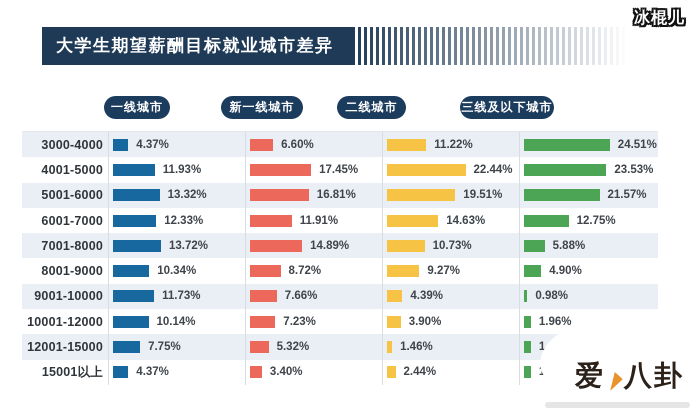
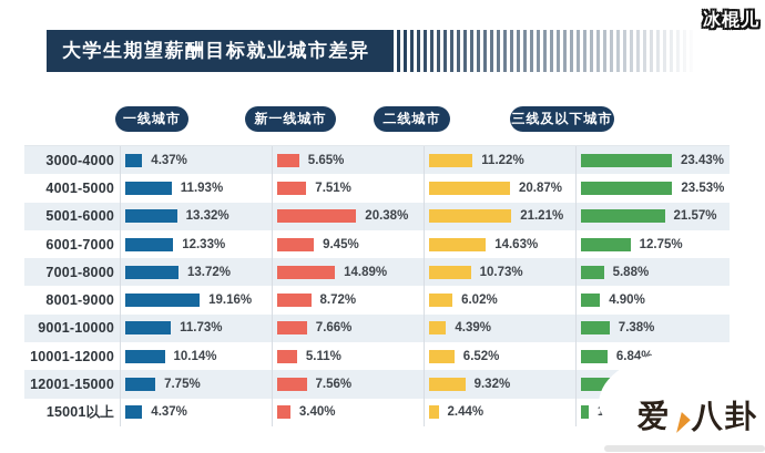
新一线城市/3000-4000: 6.60% -> 5.65%
三线及以下城市/3000-4000: 24.51% -> 23.43%
新一线城市/4001-5000: 17.45% -> 7.51%
二线城市/4001-5000: 22.44% -> 20.87%
新一线城市/5001-6000: 16.81% -> 20.38%
二线城市/5001-6000: 19.51% -> 21.21%
新一线城市/6001-7000: 11.91% -> 9.45%
一线城市/8001-9000: 10.34% -> 19.16%
二线城市/8001-9000: 9.27% -> 6.02%
三线及以下城市/9001-10000: 0.98% -> 7.38%
新一线城市/10001-12000: 7.23% -> 5.11%
二线城市/10001-12000: 3.90% -> 6.52%
三线及以下城市/10001-12000: 1.96% -> 6.84%
新一线城市/12001-15000: 5.32% -> 7.56%
二线城市/12001-15000: 1.46% -> 9.32%
三线及以下城市/12001-15000: 1.96% -> 10.44%
